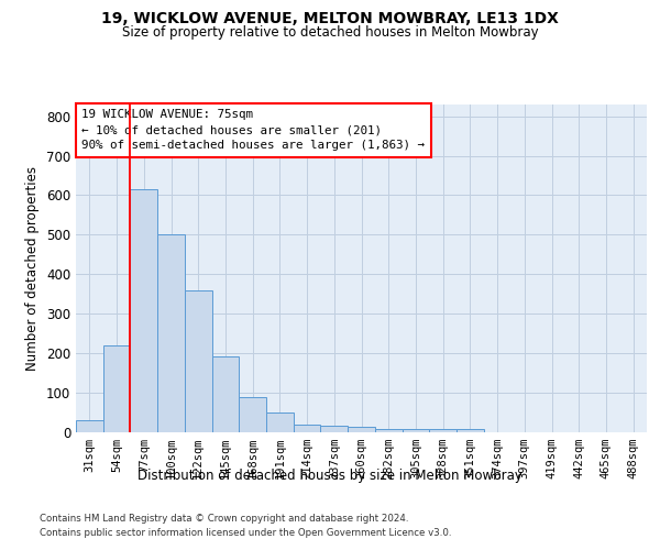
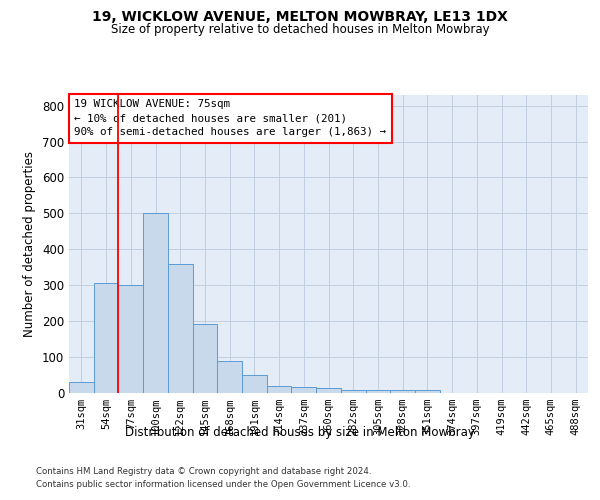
54sqm: 220 -> 305
77sqm: 615 -> 300
